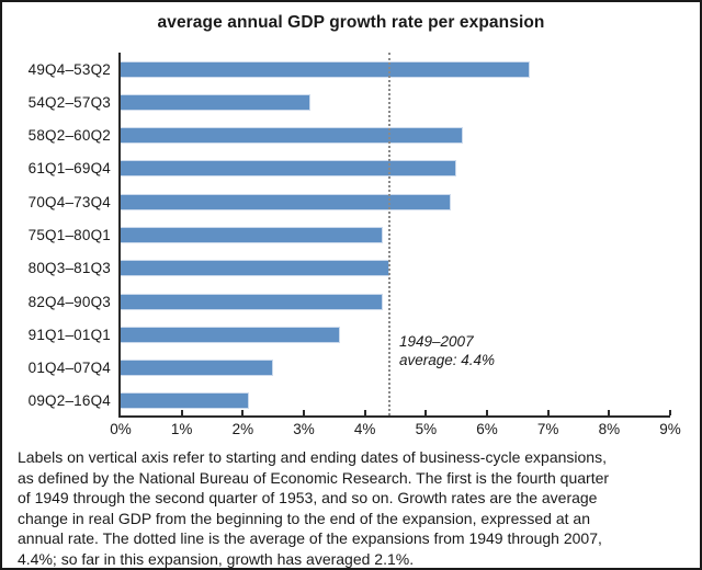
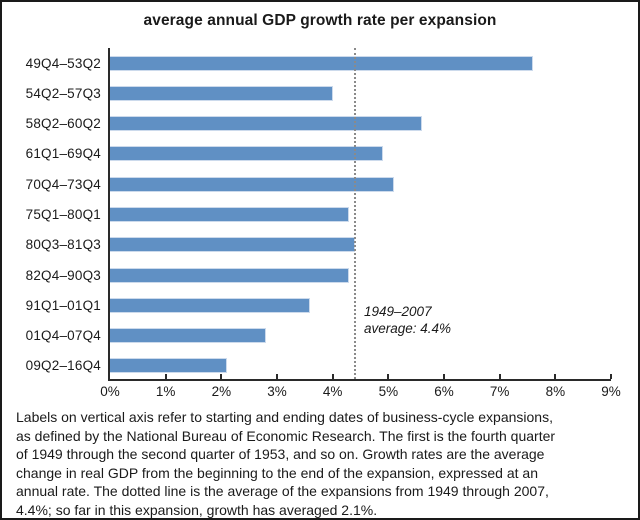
49Q4–53Q2: 6.7% -> 7.6%
54Q2–57Q3: 3.1% -> 4.0%
61Q1–69Q4: 5.5% -> 4.9%
70Q4–73Q4: 5.4% -> 5.1%
01Q4–07Q4: 2.5% -> 2.8%
